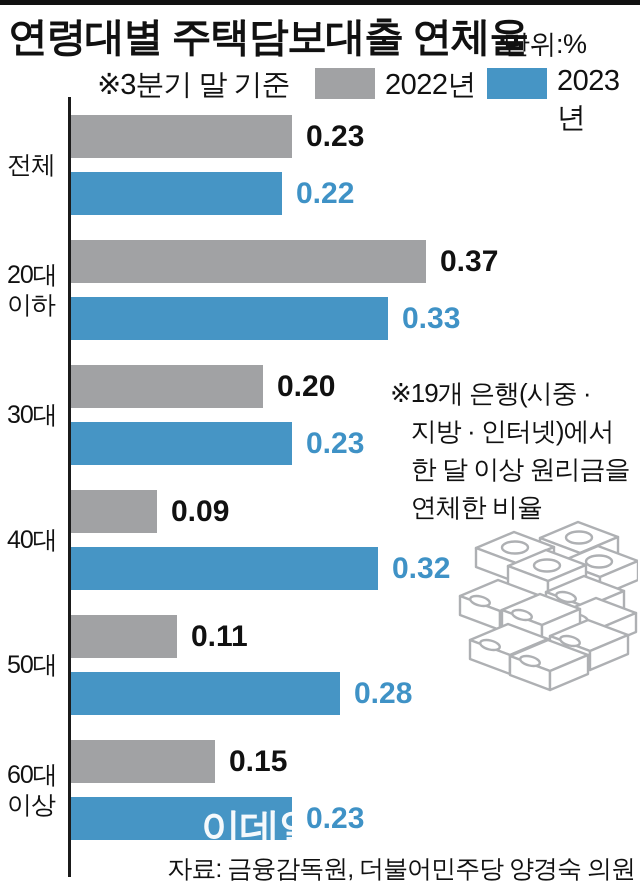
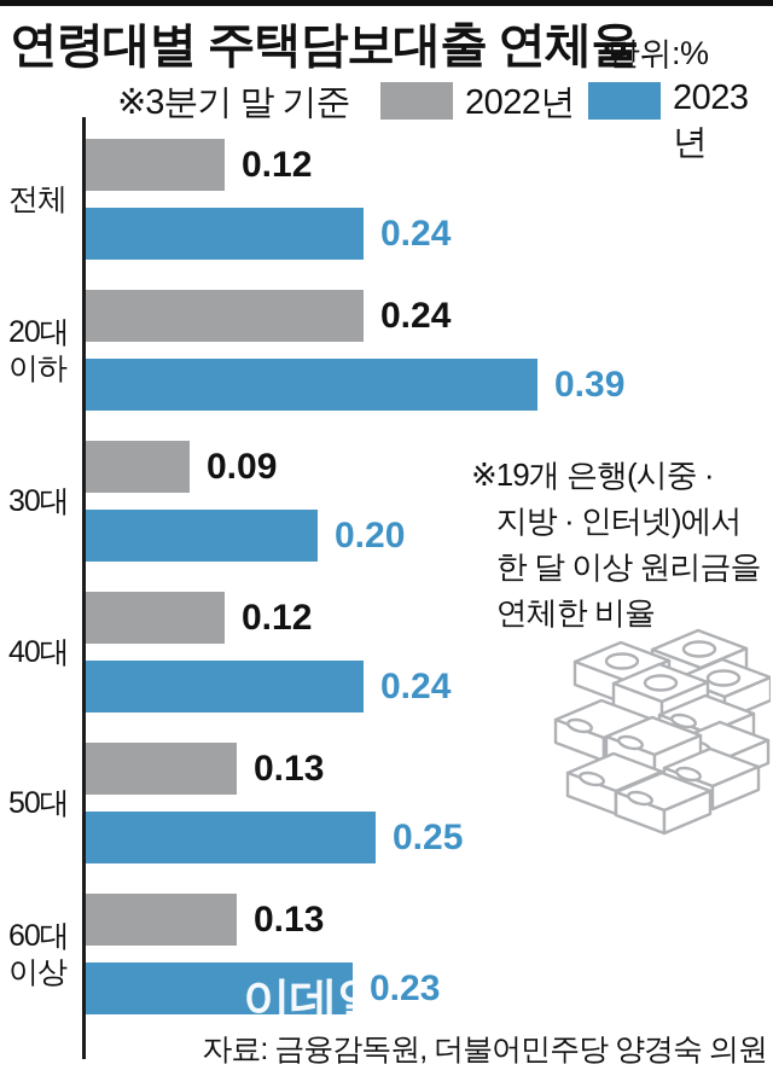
2022년/전체: 0.23 -> 0.12
2023년/전체: 0.22 -> 0.24
2022년/20대 이하: 0.37 -> 0.24
2023년/20대 이하: 0.33 -> 0.39
2022년/30대: 0.20 -> 0.09
2023년/30대: 0.23 -> 0.20
2022년/40대: 0.09 -> 0.12
2023년/40대: 0.32 -> 0.24
2022년/50대: 0.11 -> 0.13
2023년/50대: 0.28 -> 0.25
2022년/60대 이상: 0.15 -> 0.13
